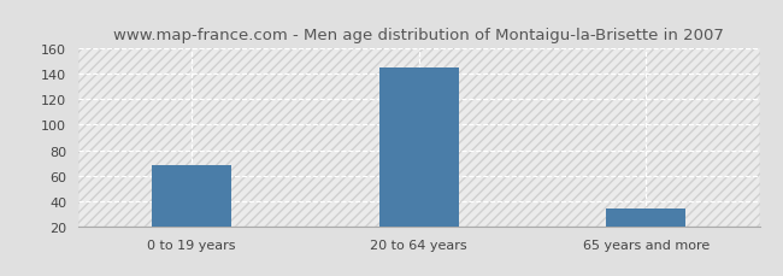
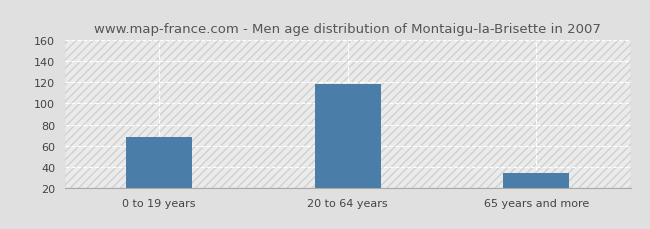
20 to 64 years: 145 -> 119
